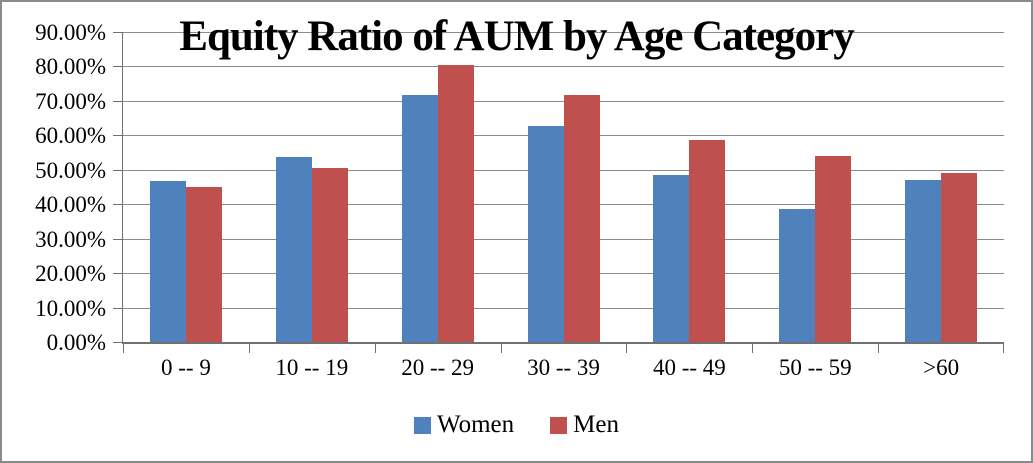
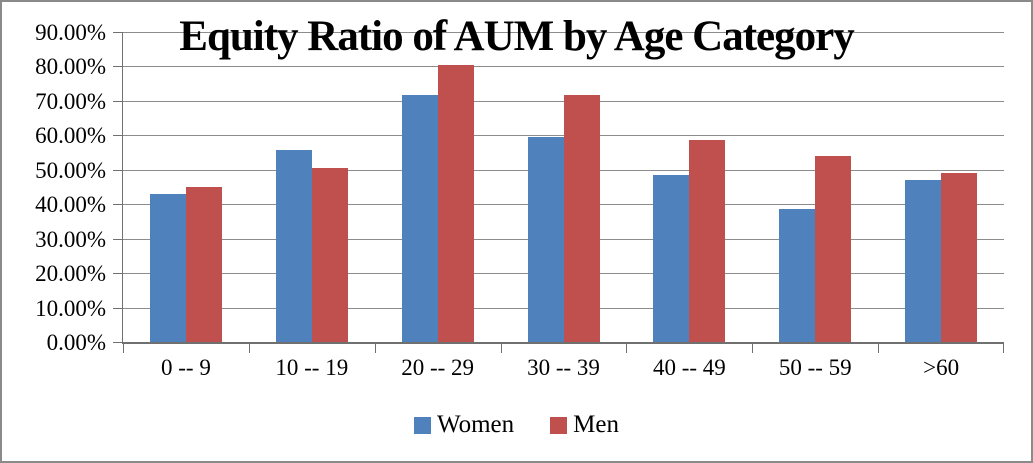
Women/0 -- 9: 47% -> 43%
Women/10 -- 19: 54% -> 56%
Women/30 -- 39: 63% -> 60%
